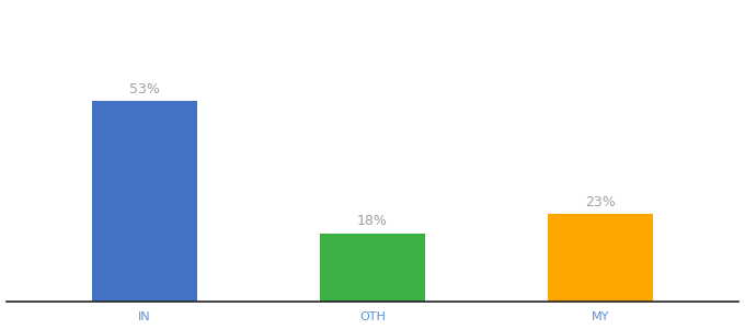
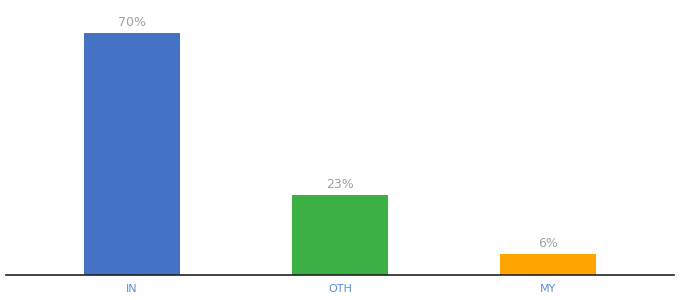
IN: 53% -> 70%
OTH: 18% -> 23%
MY: 23% -> 6%
